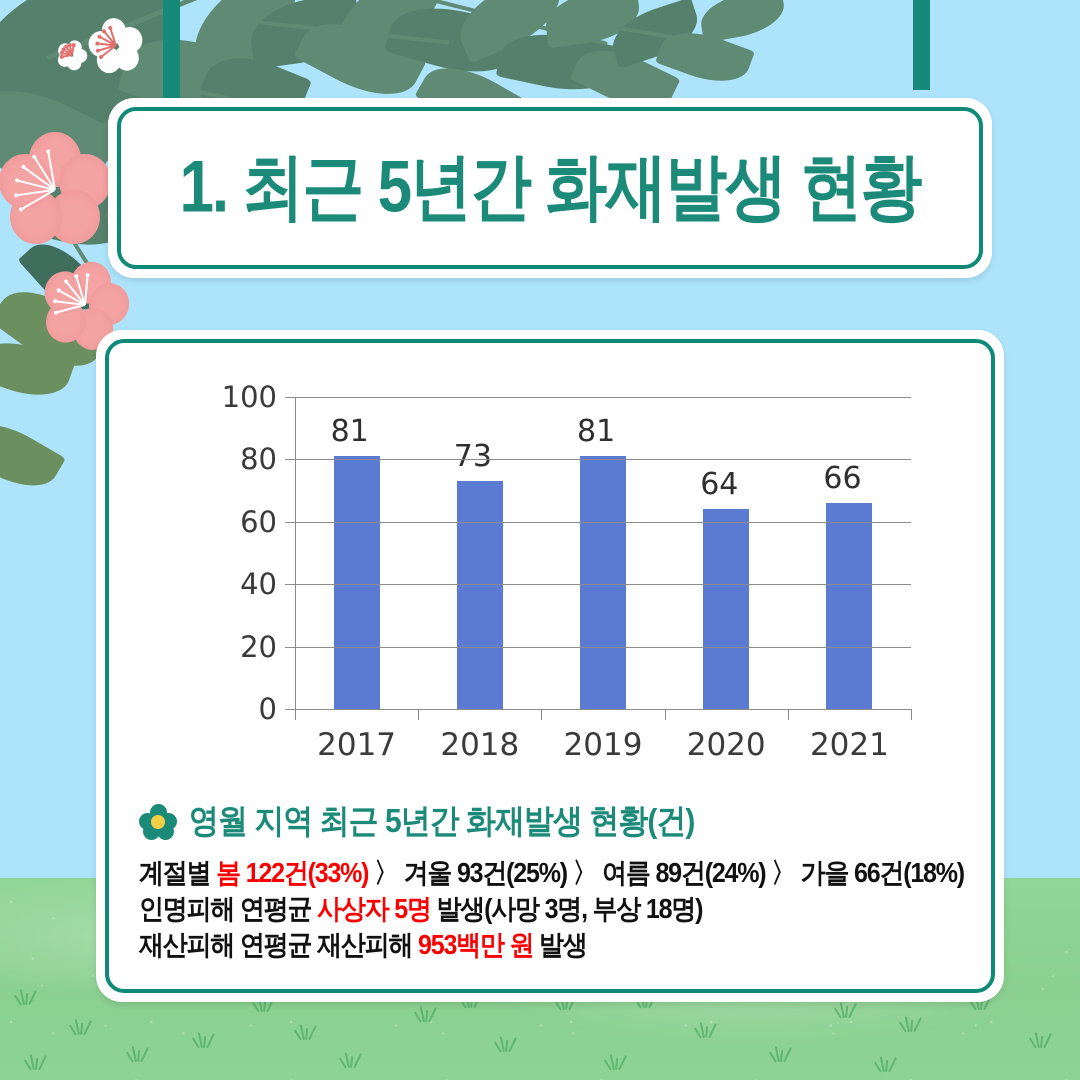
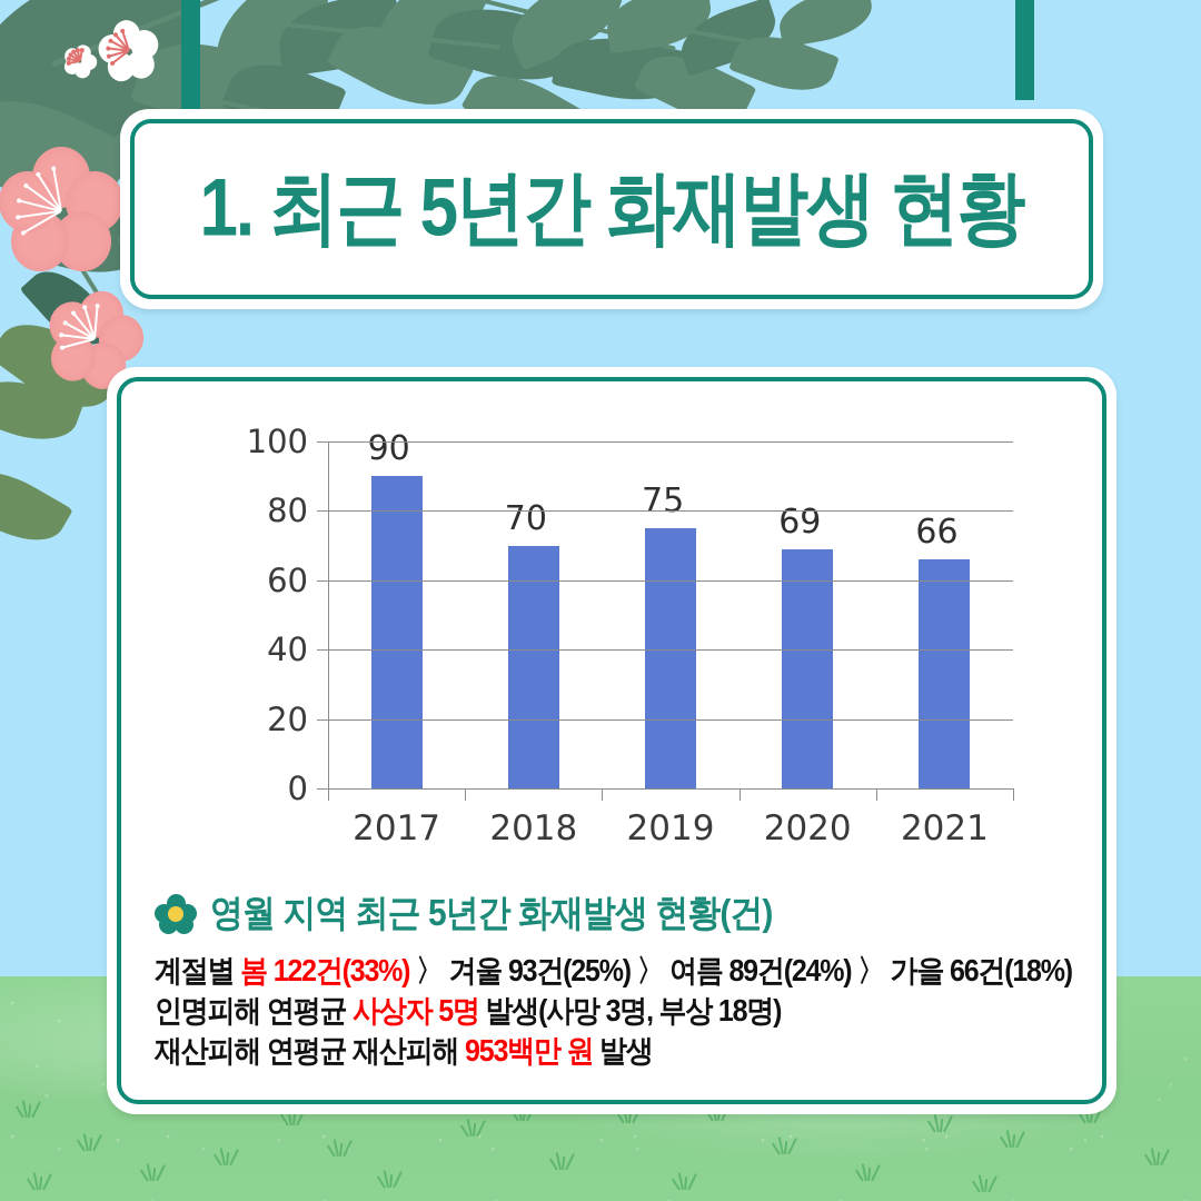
2017: 81 -> 90
2018: 73 -> 70
2019: 81 -> 75
2020: 64 -> 69
